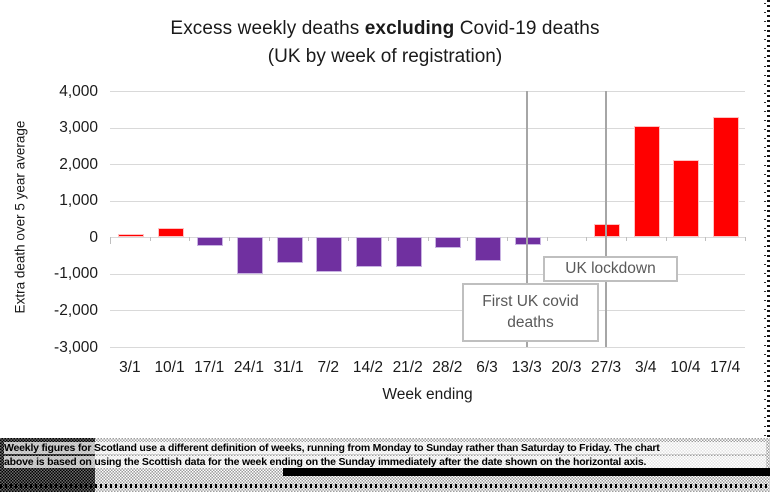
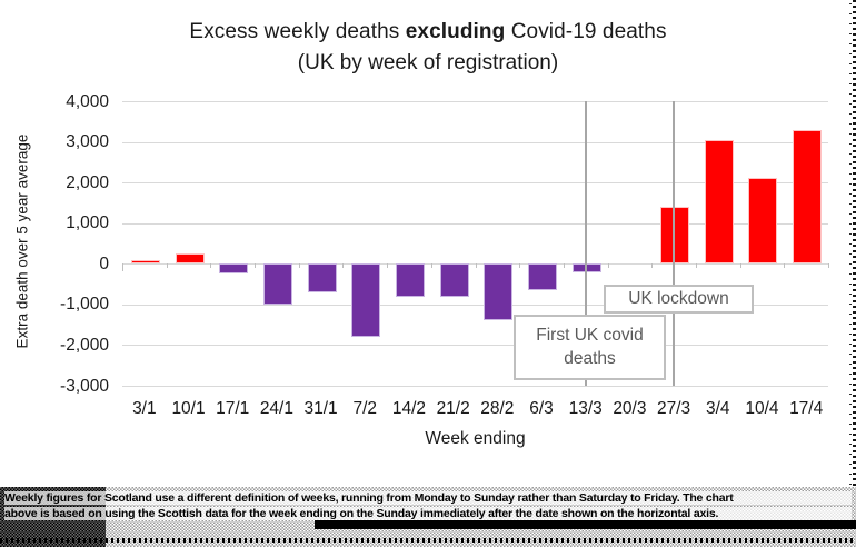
7/2: -1000 -> -1800
28/2: -300 -> -1400
27/3: 400 -> 1400
